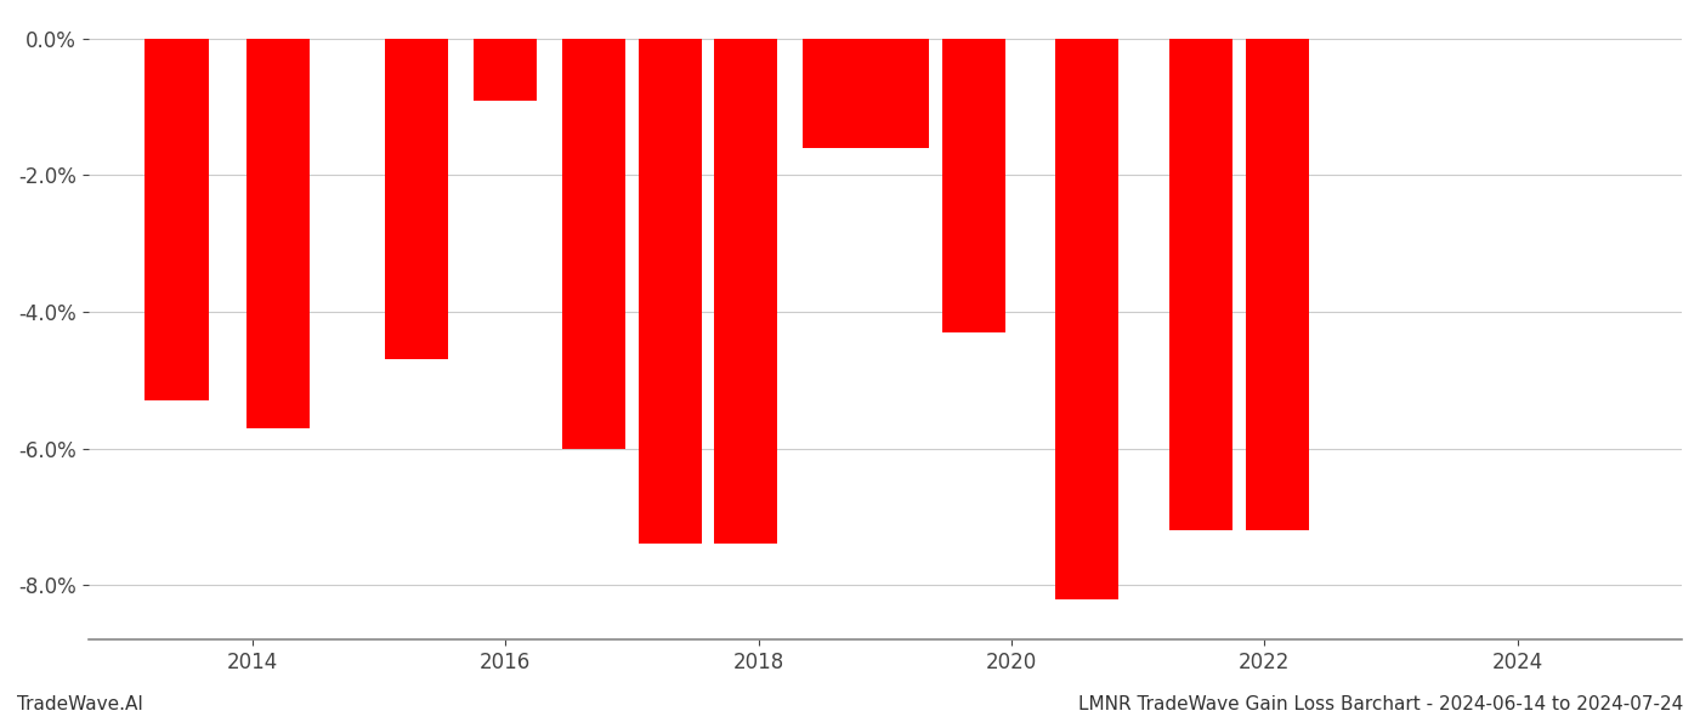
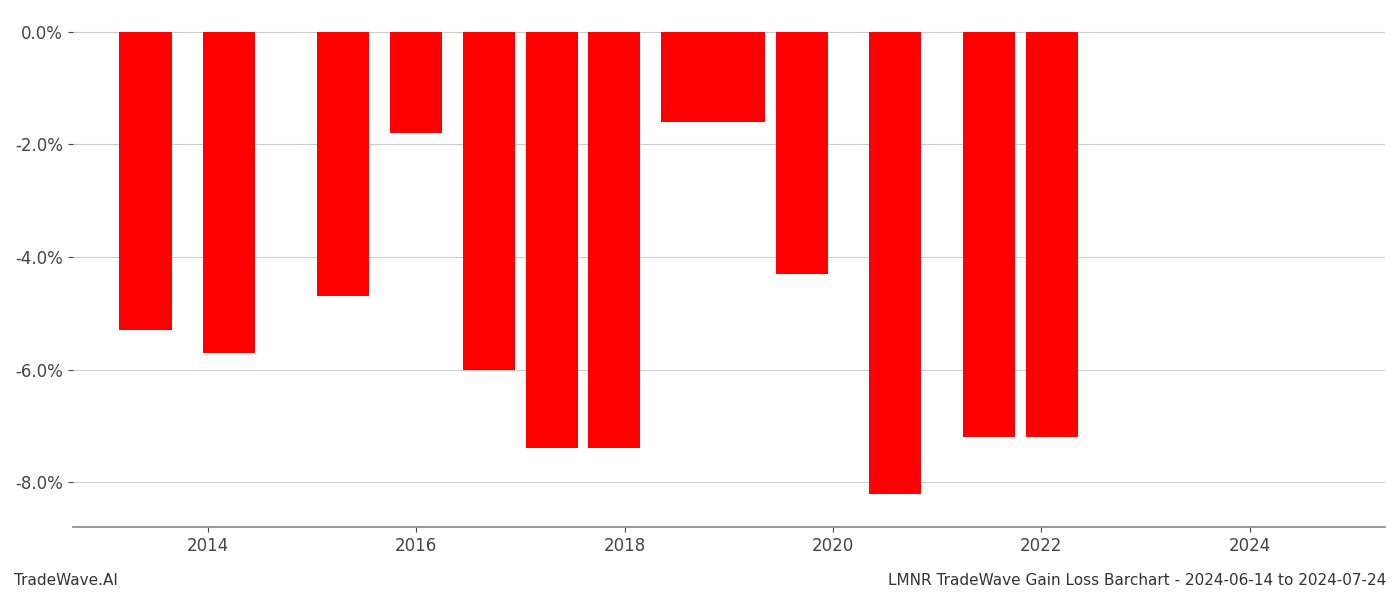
2016: -0.9% -> -1.8%
